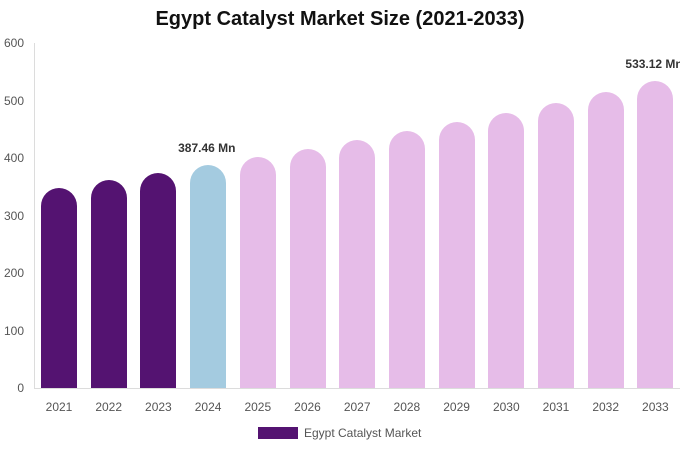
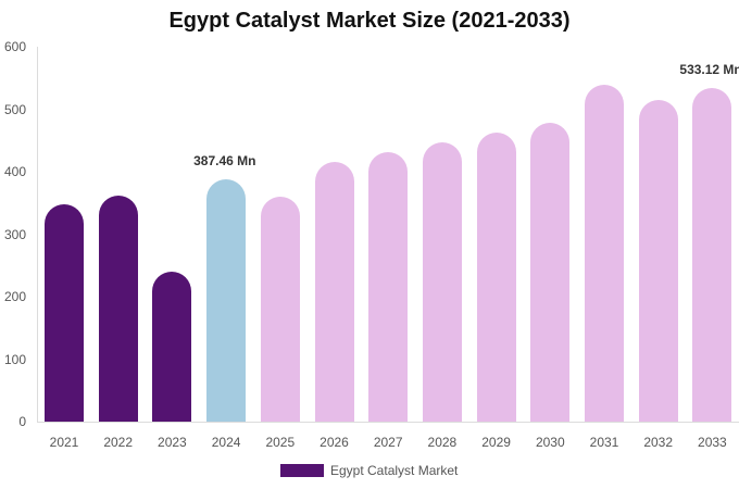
2023: 370 -> 240
2025: 400 -> 360
2031: 500 -> 540
